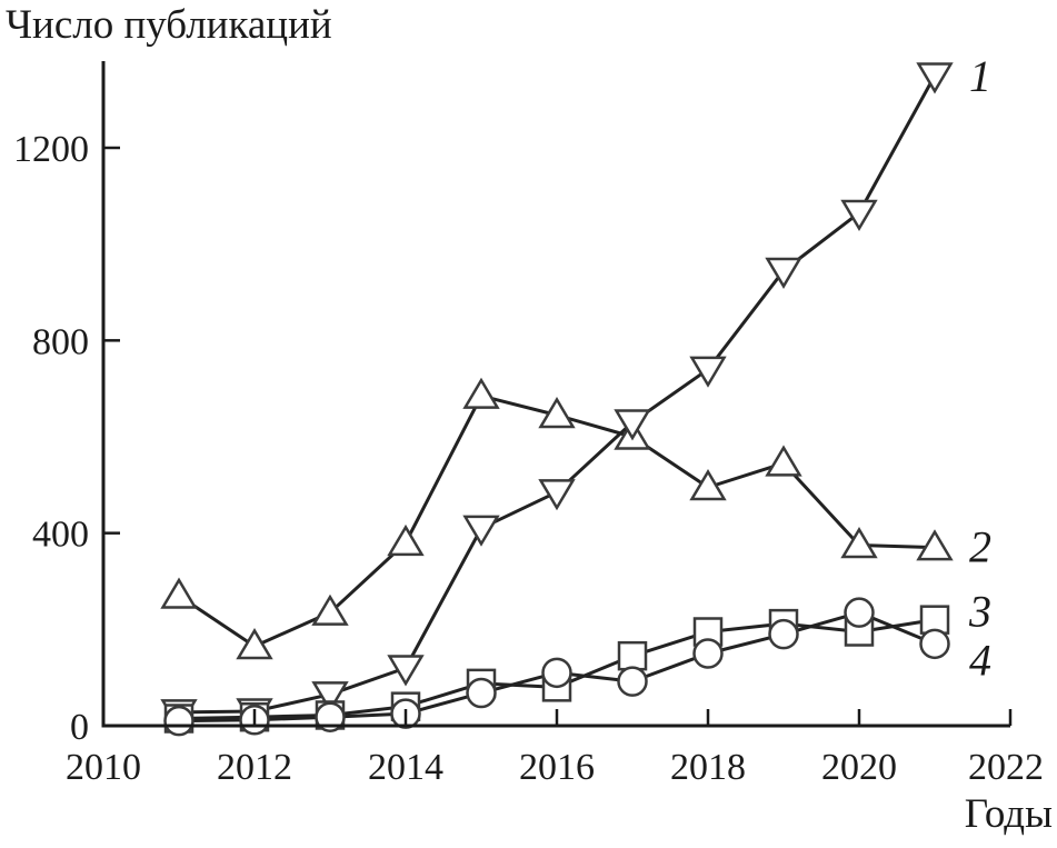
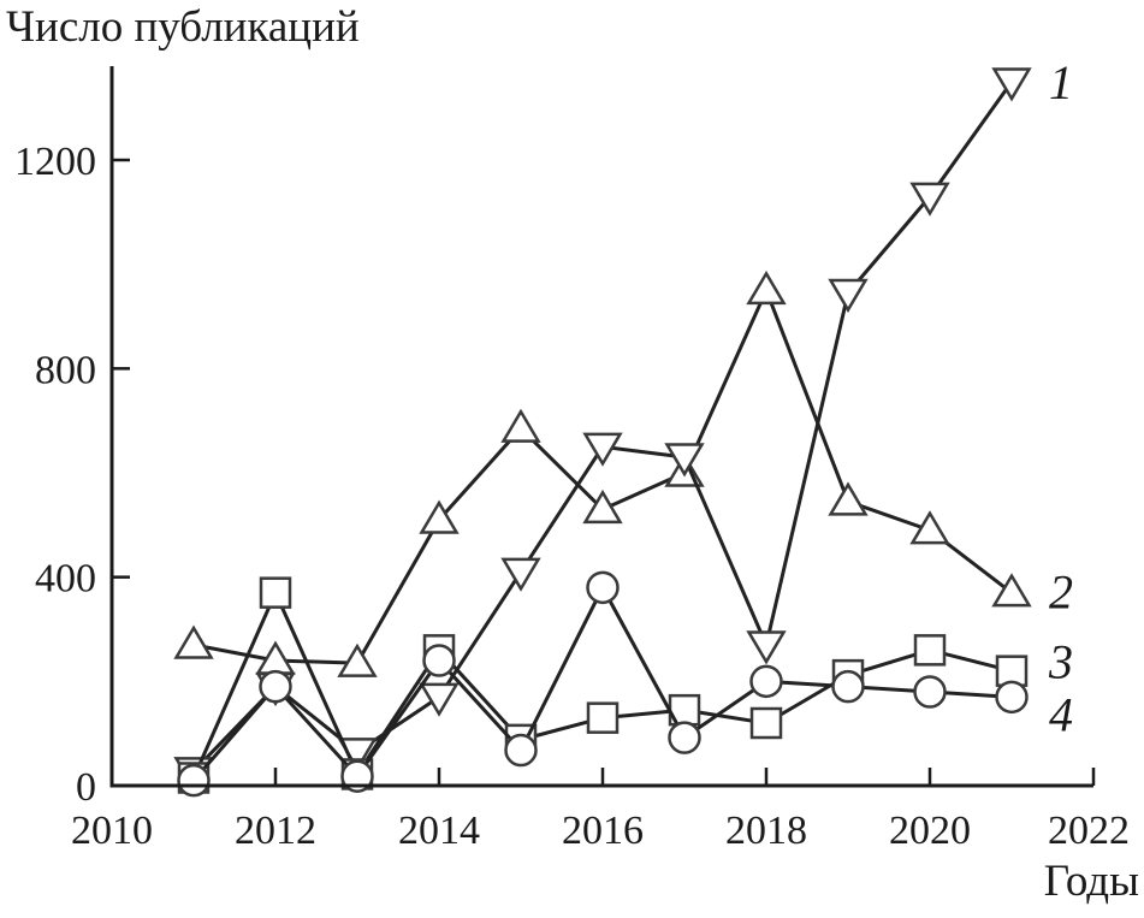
1/2012: 30 -> 190
2/2012: 160 -> 240
3/2012: 20 -> 370
4/2012: 10 -> 190
1/2014: 120 -> 170
2/2014: 380 -> 510
3/2014: 40 -> 260
4/2014: 20 -> 240
1/2016: 480 -> 650
2/2016: 640 -> 530
3/2016: 80 -> 130
4/2016: 110 -> 380
1/2018: 740 -> 270
2/2018: 500 -> 950
3/2018: 200 -> 120
4/2018: 150 -> 200
1/2020: 1060 -> 1130
2/2020: 380 -> 490
3/2020: 200 -> 260
4/2020: 240 -> 180
